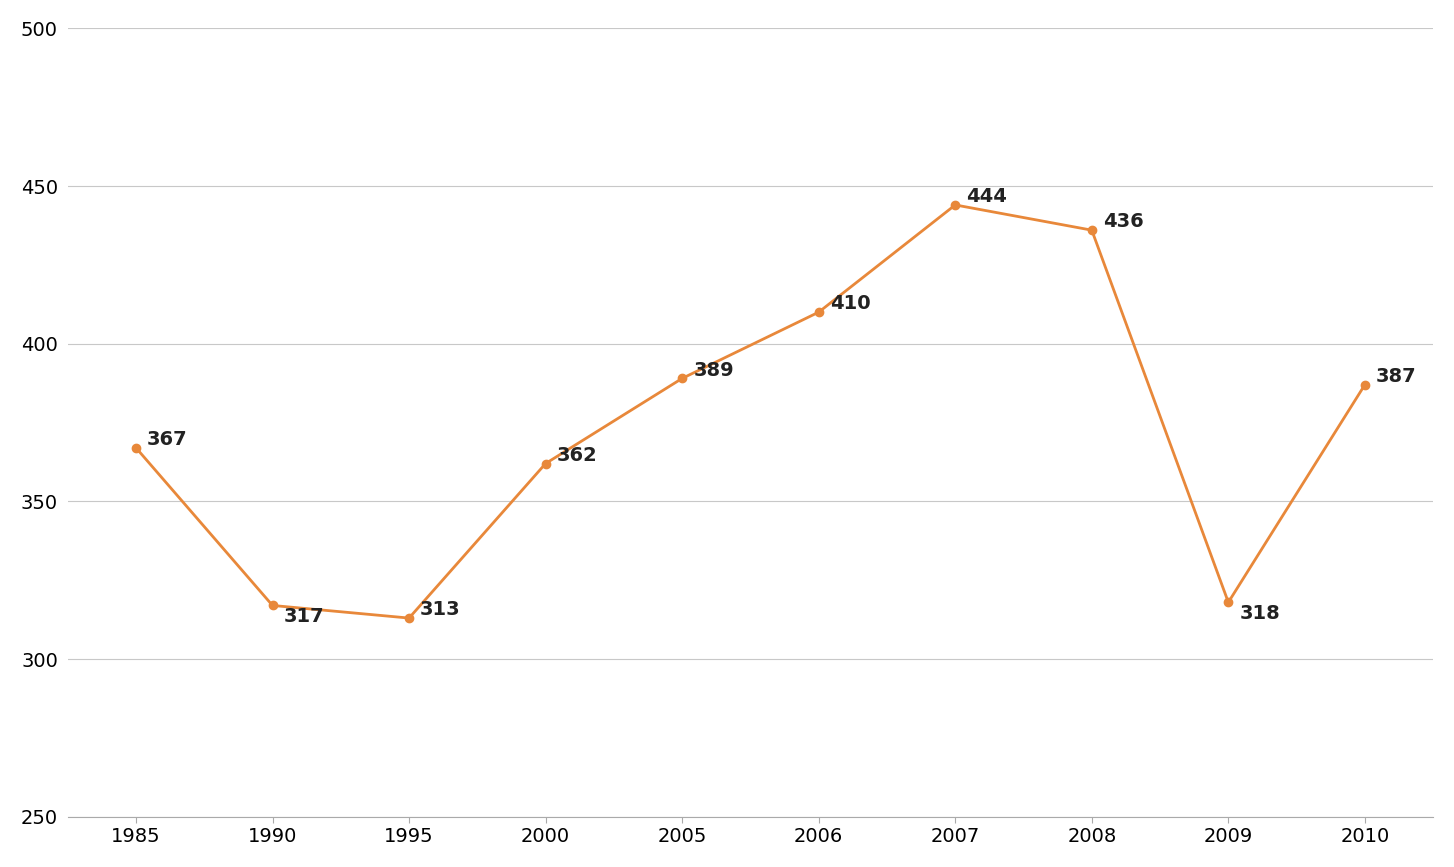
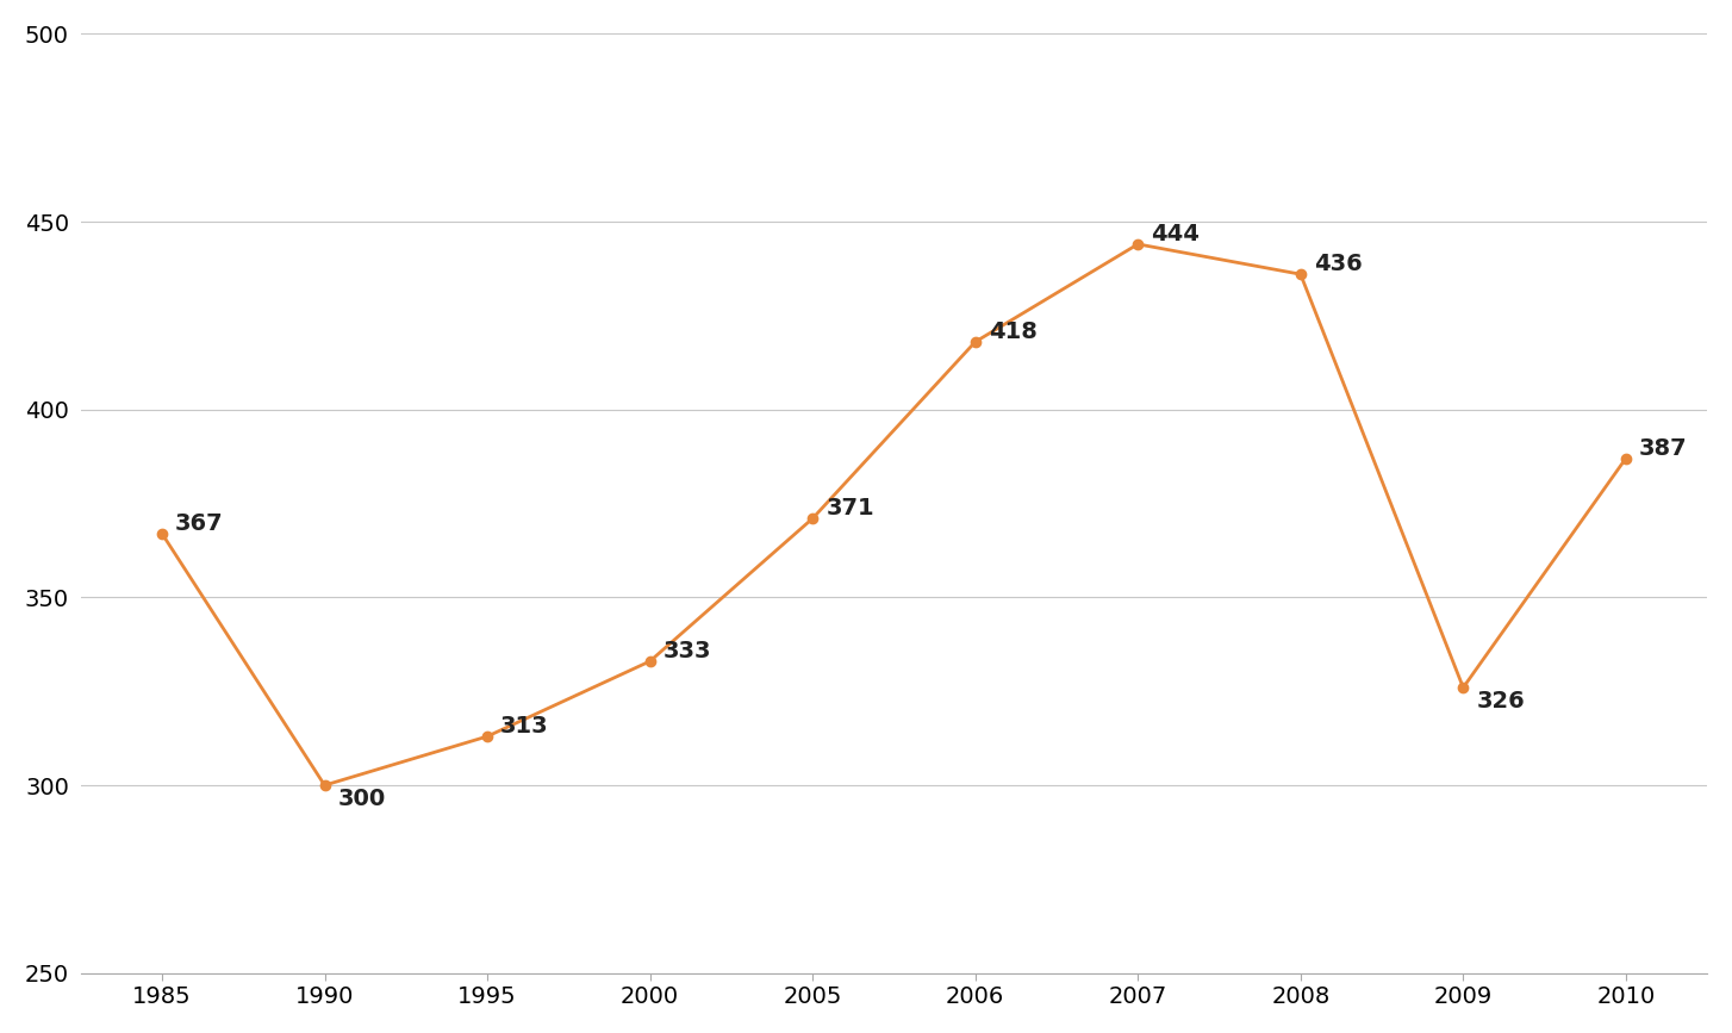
1990: 317 -> 300
2000: 362 -> 333
2005: 389 -> 371
2006: 410 -> 418
2009: 318 -> 326
